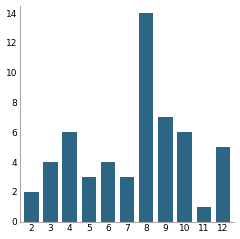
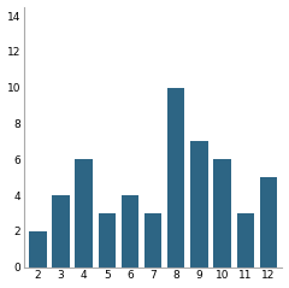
8: 14 -> 10
11: 1 -> 3
